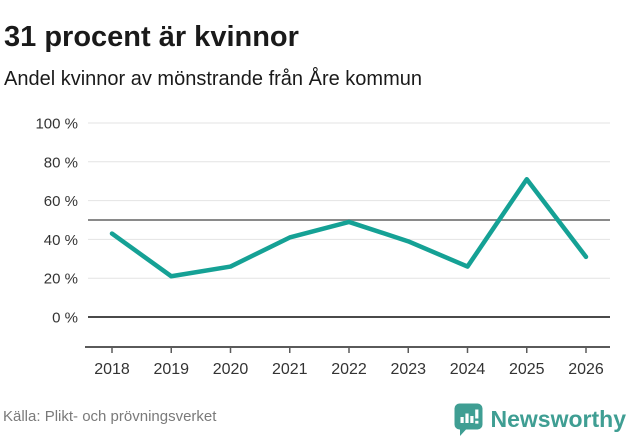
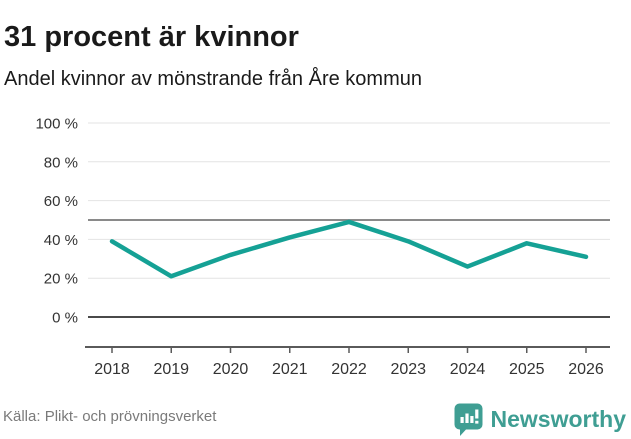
2018: 43% -> 39%
2020: 26% -> 32%
2025: 71% -> 38%
